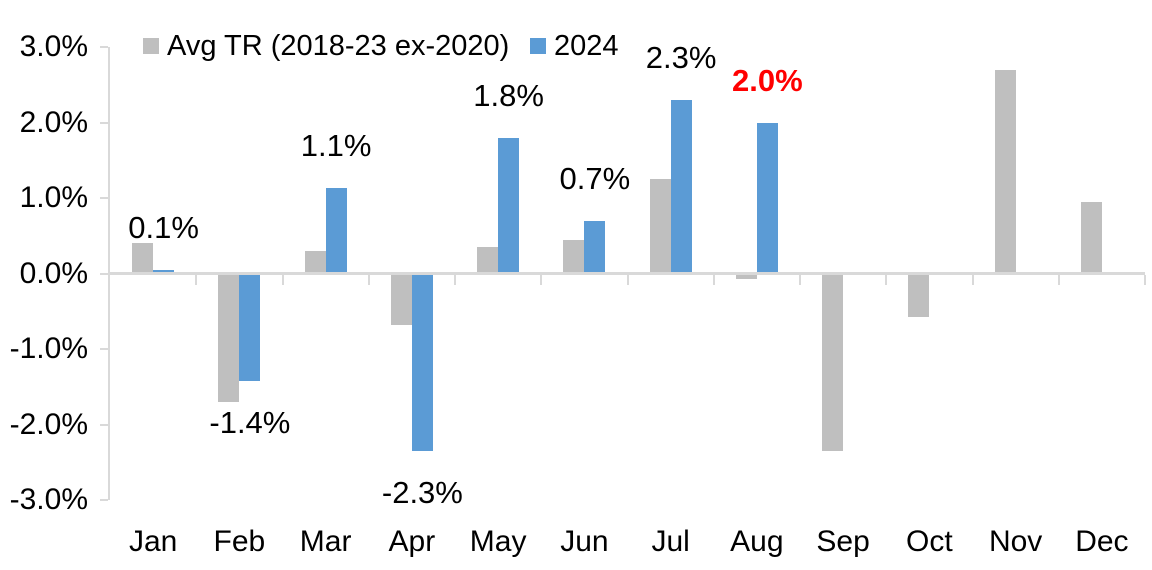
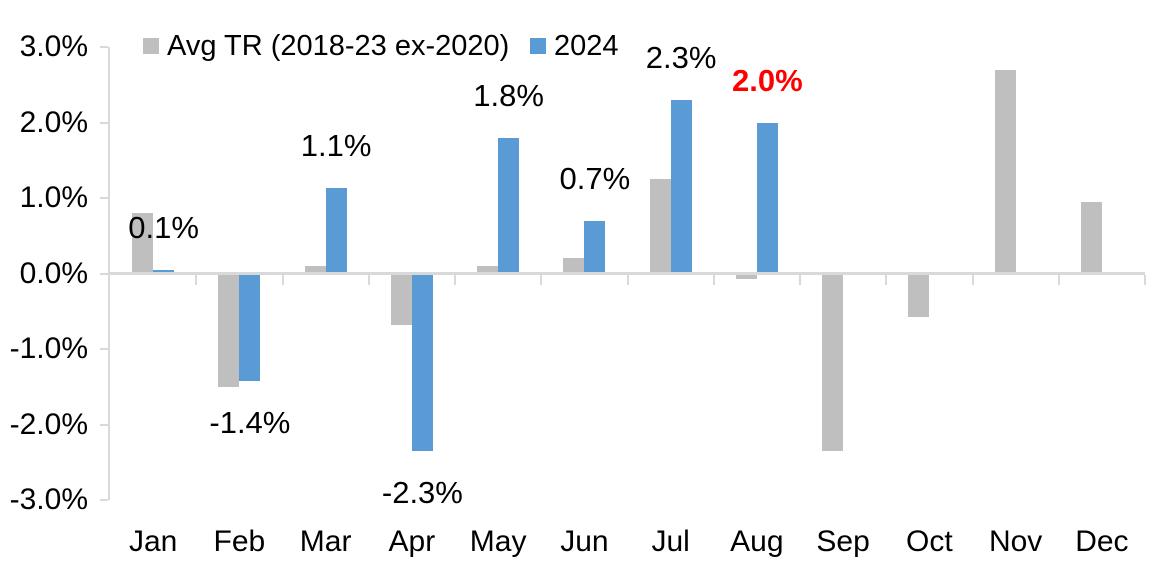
Avg TR (2018-23 ex-2020)/Jan: 0.4% -> 0.8%
Avg TR (2018-23 ex-2020)/Feb: -1.7% -> -1.5%
Avg TR (2018-23 ex-2020)/Mar: 0.3% -> 0.1%
Avg TR (2018-23 ex-2020)/May: 0.3% -> 0.1%
Avg TR (2018-23 ex-2020)/Jun: 0.5% -> 0.2%
